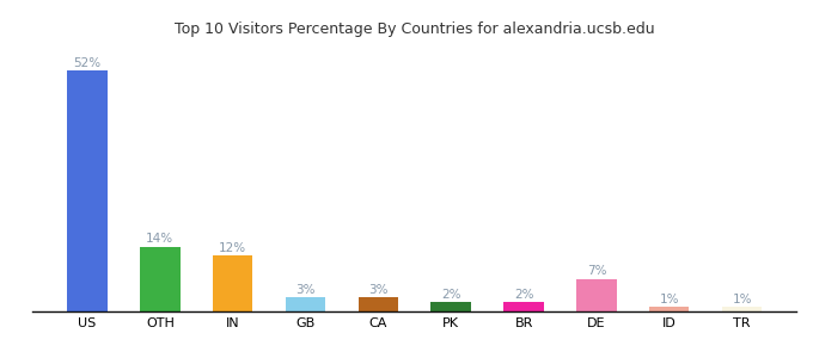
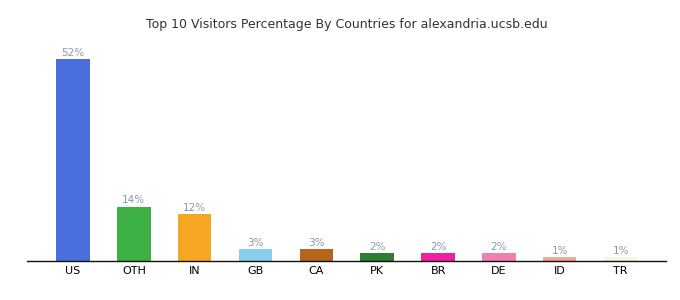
DE: 7% -> 2%
